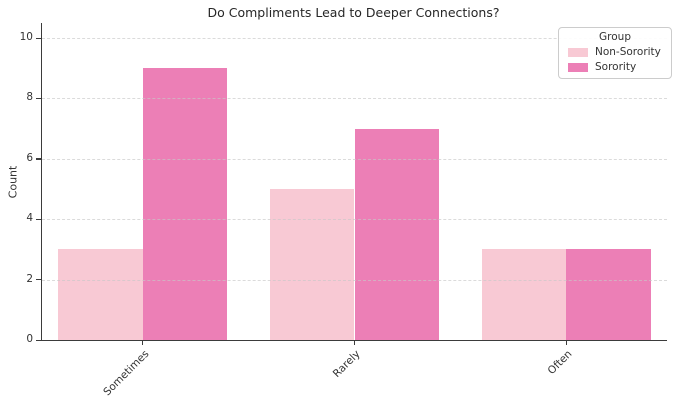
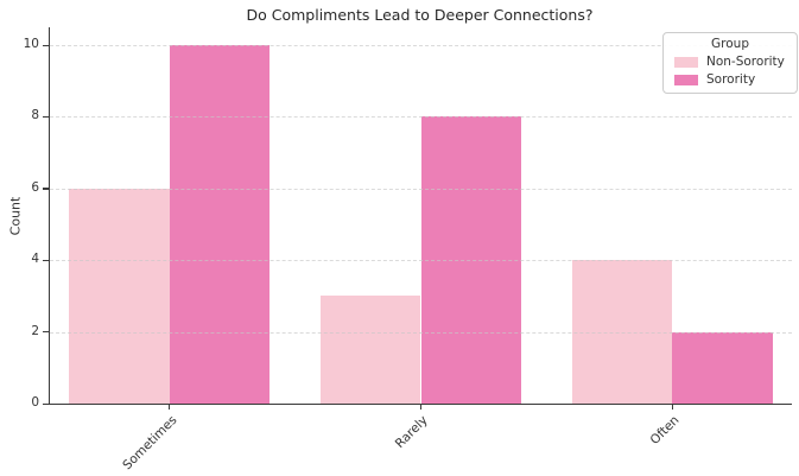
Non-Sorority/Sometimes: 3 -> 6
Sorority/Sometimes: 9 -> 10
Non-Sorority/Rarely: 5 -> 3
Sorority/Rarely: 7 -> 8
Non-Sorority/Often: 3 -> 4
Sorority/Often: 3 -> 2
